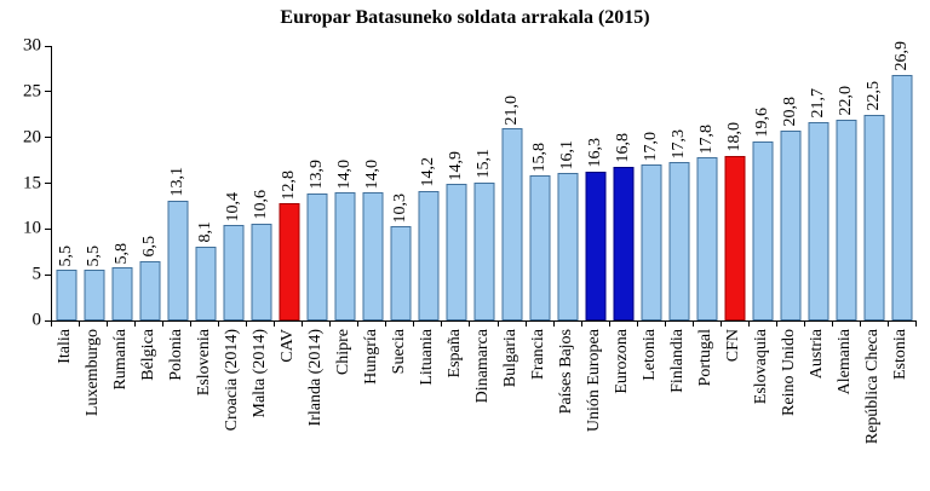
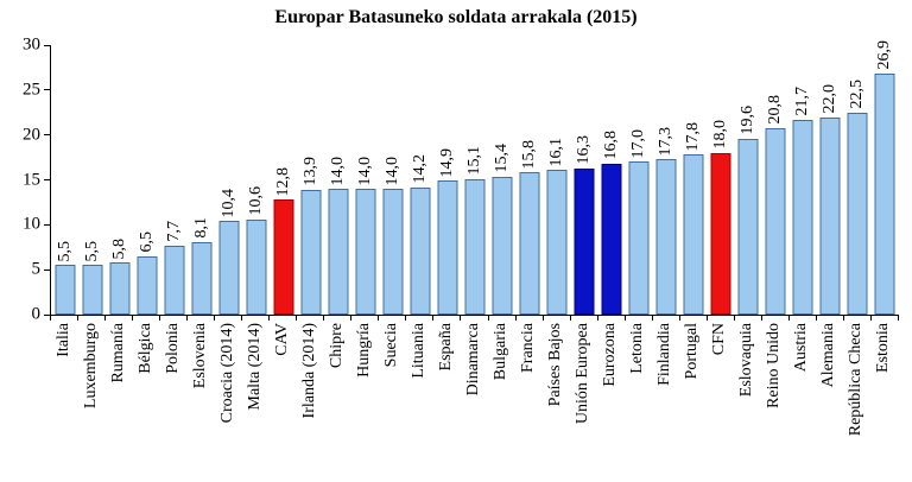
Polonia: 13,1 -> 7,7
Suecia: 10,3 -> 14,0
Bulgaria: 21,0 -> 15,4
